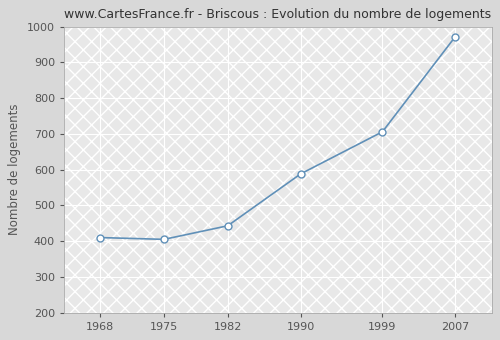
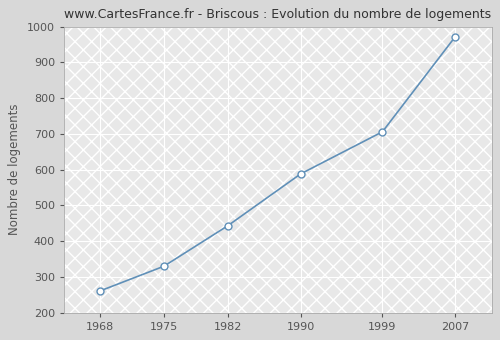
1968: 410 -> 261
1975: 405 -> 330
